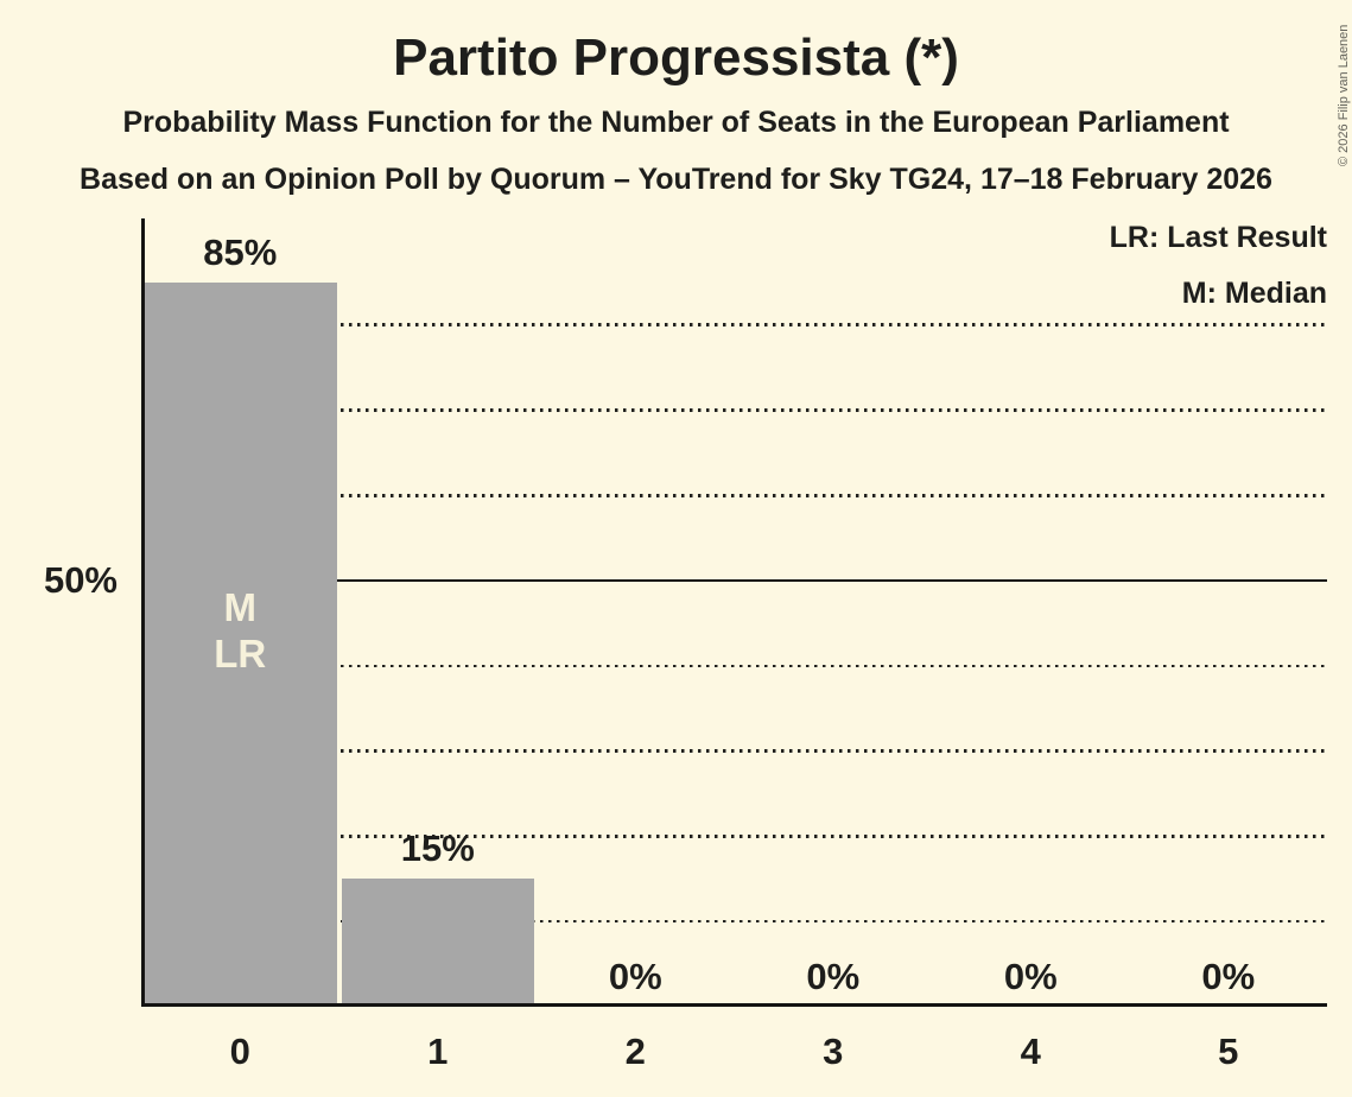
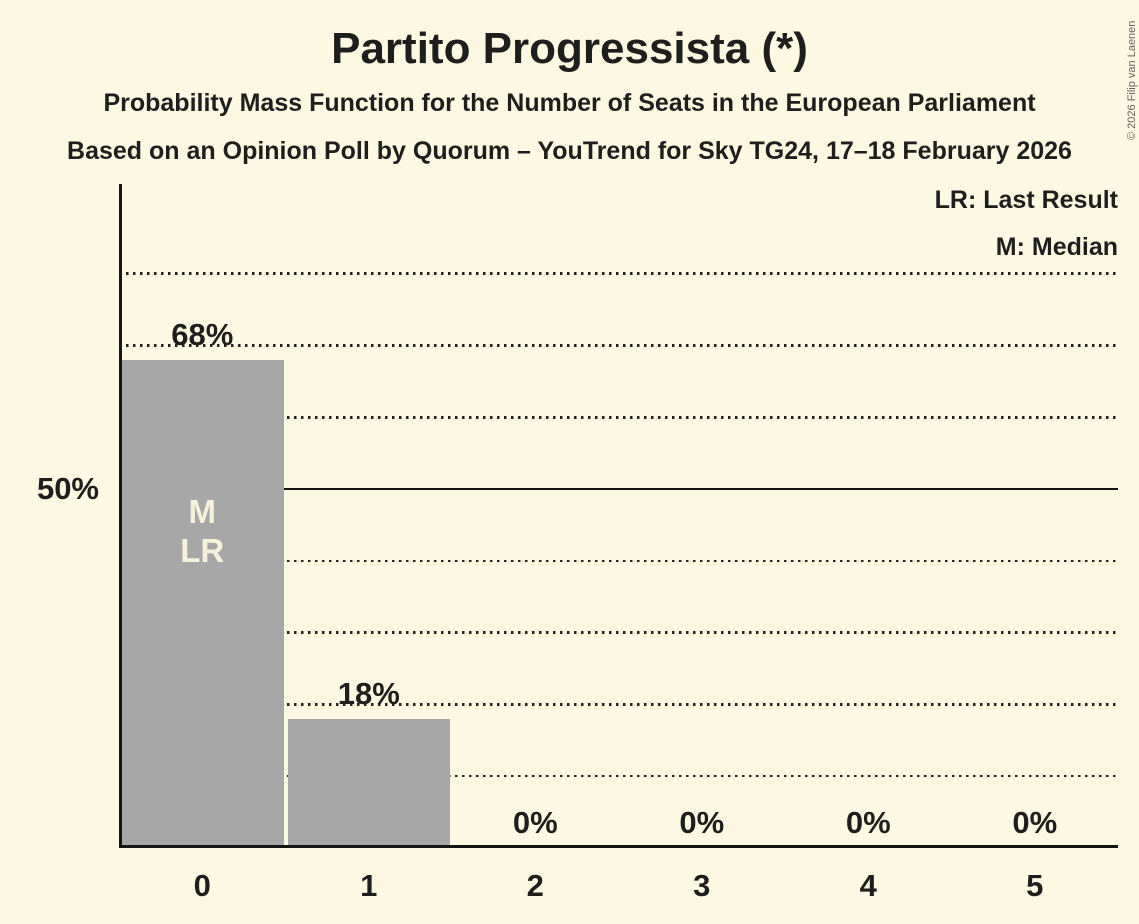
0: 85% -> 68%
1: 15% -> 18%
